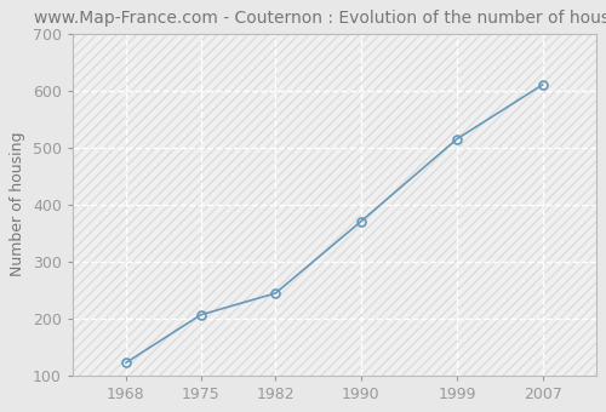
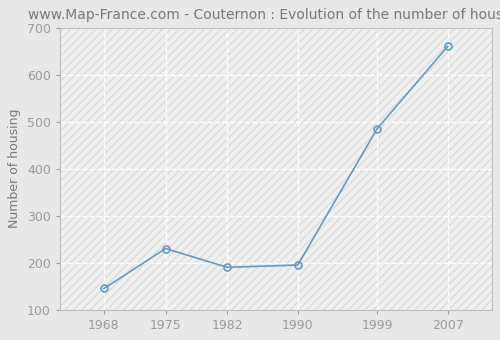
1968: 122 -> 145
1975: 206 -> 230
1982: 244 -> 190
1990: 370 -> 195
1999: 515 -> 485
2007: 610 -> 660
